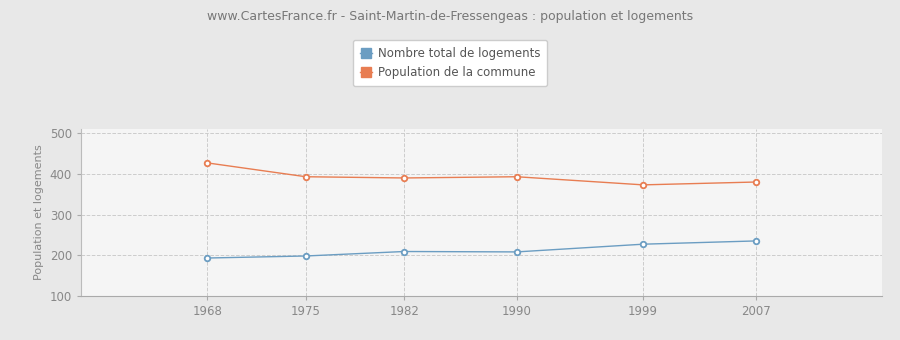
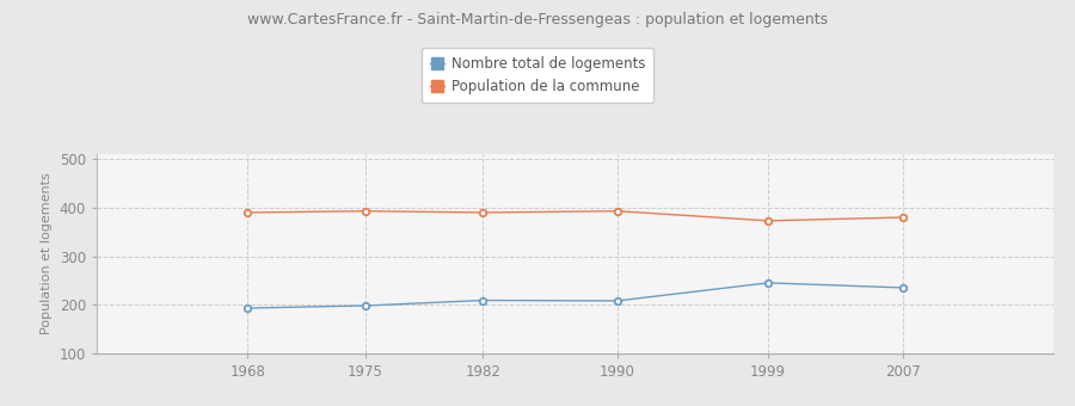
Population de la commune/1968: 427 -> 390
Nombre total de logements/1999: 227 -> 245
